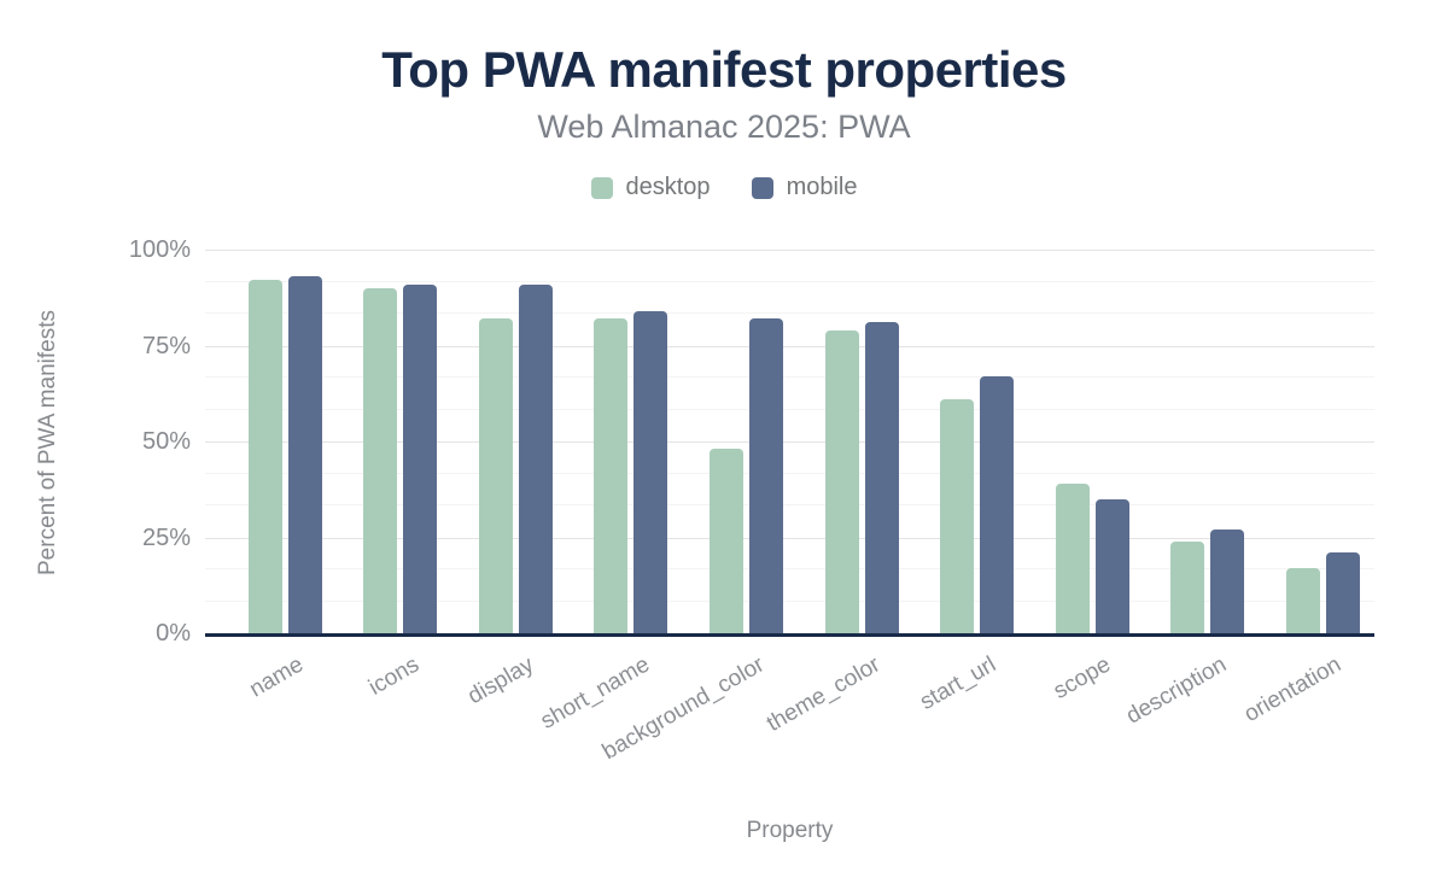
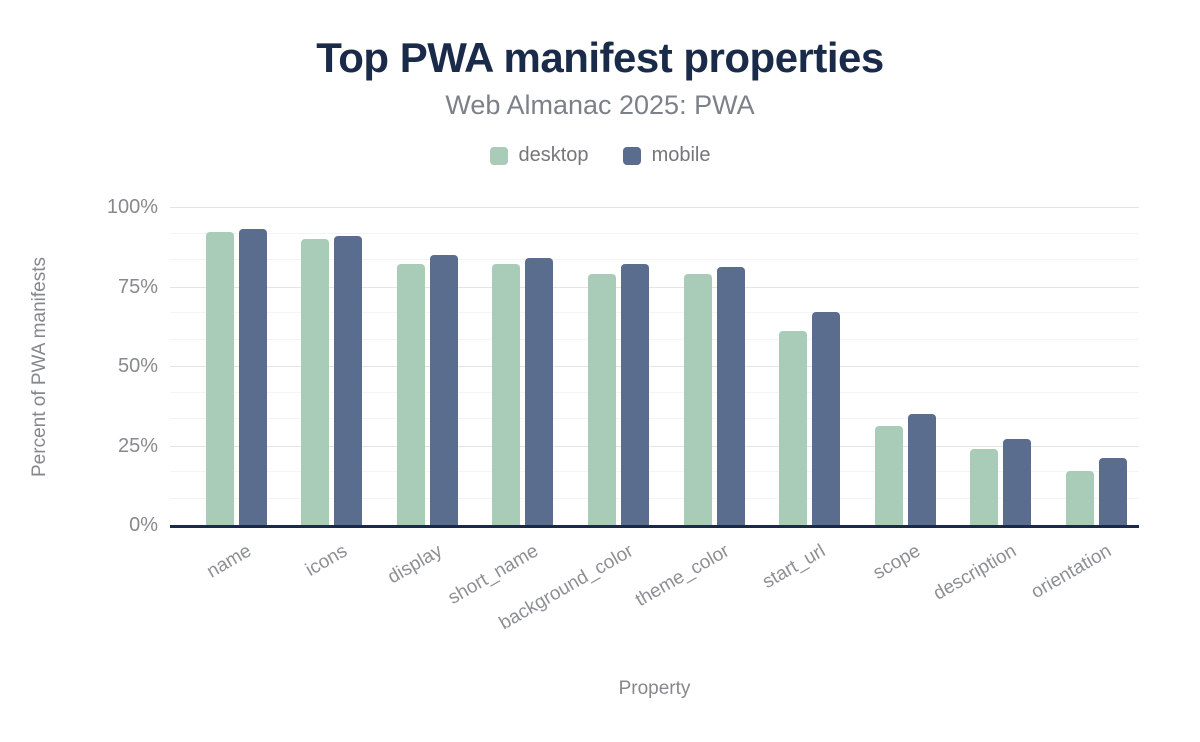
mobile/display: 91% -> 85%
desktop/background_color: 48% -> 79%
desktop/scope: 39% -> 31%
